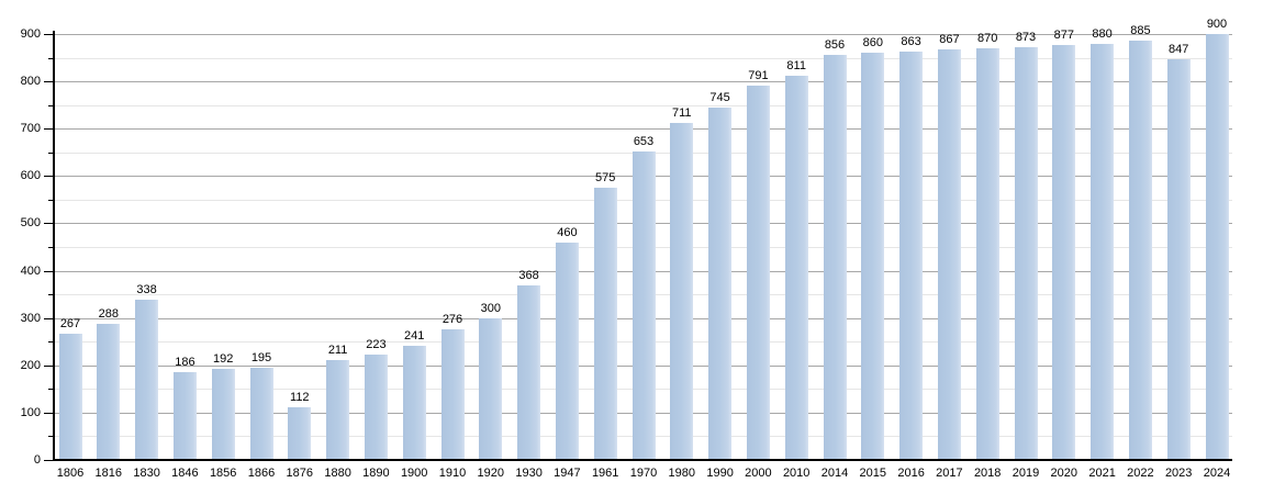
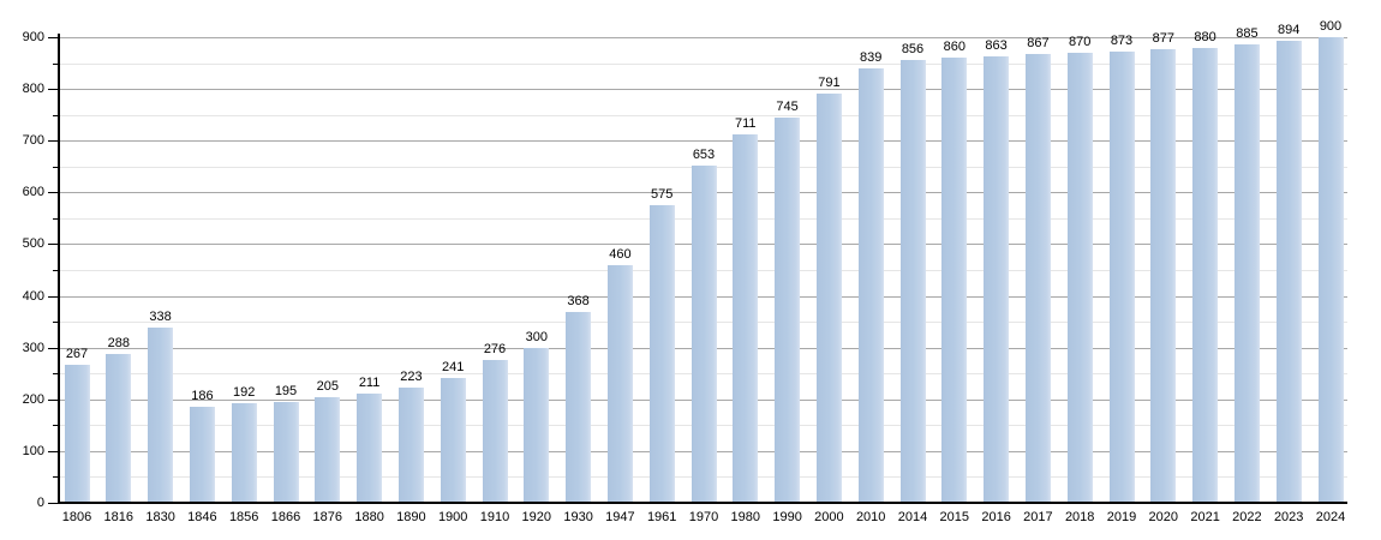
1876: 112 -> 205
2010: 811 -> 839
2023: 847 -> 894
